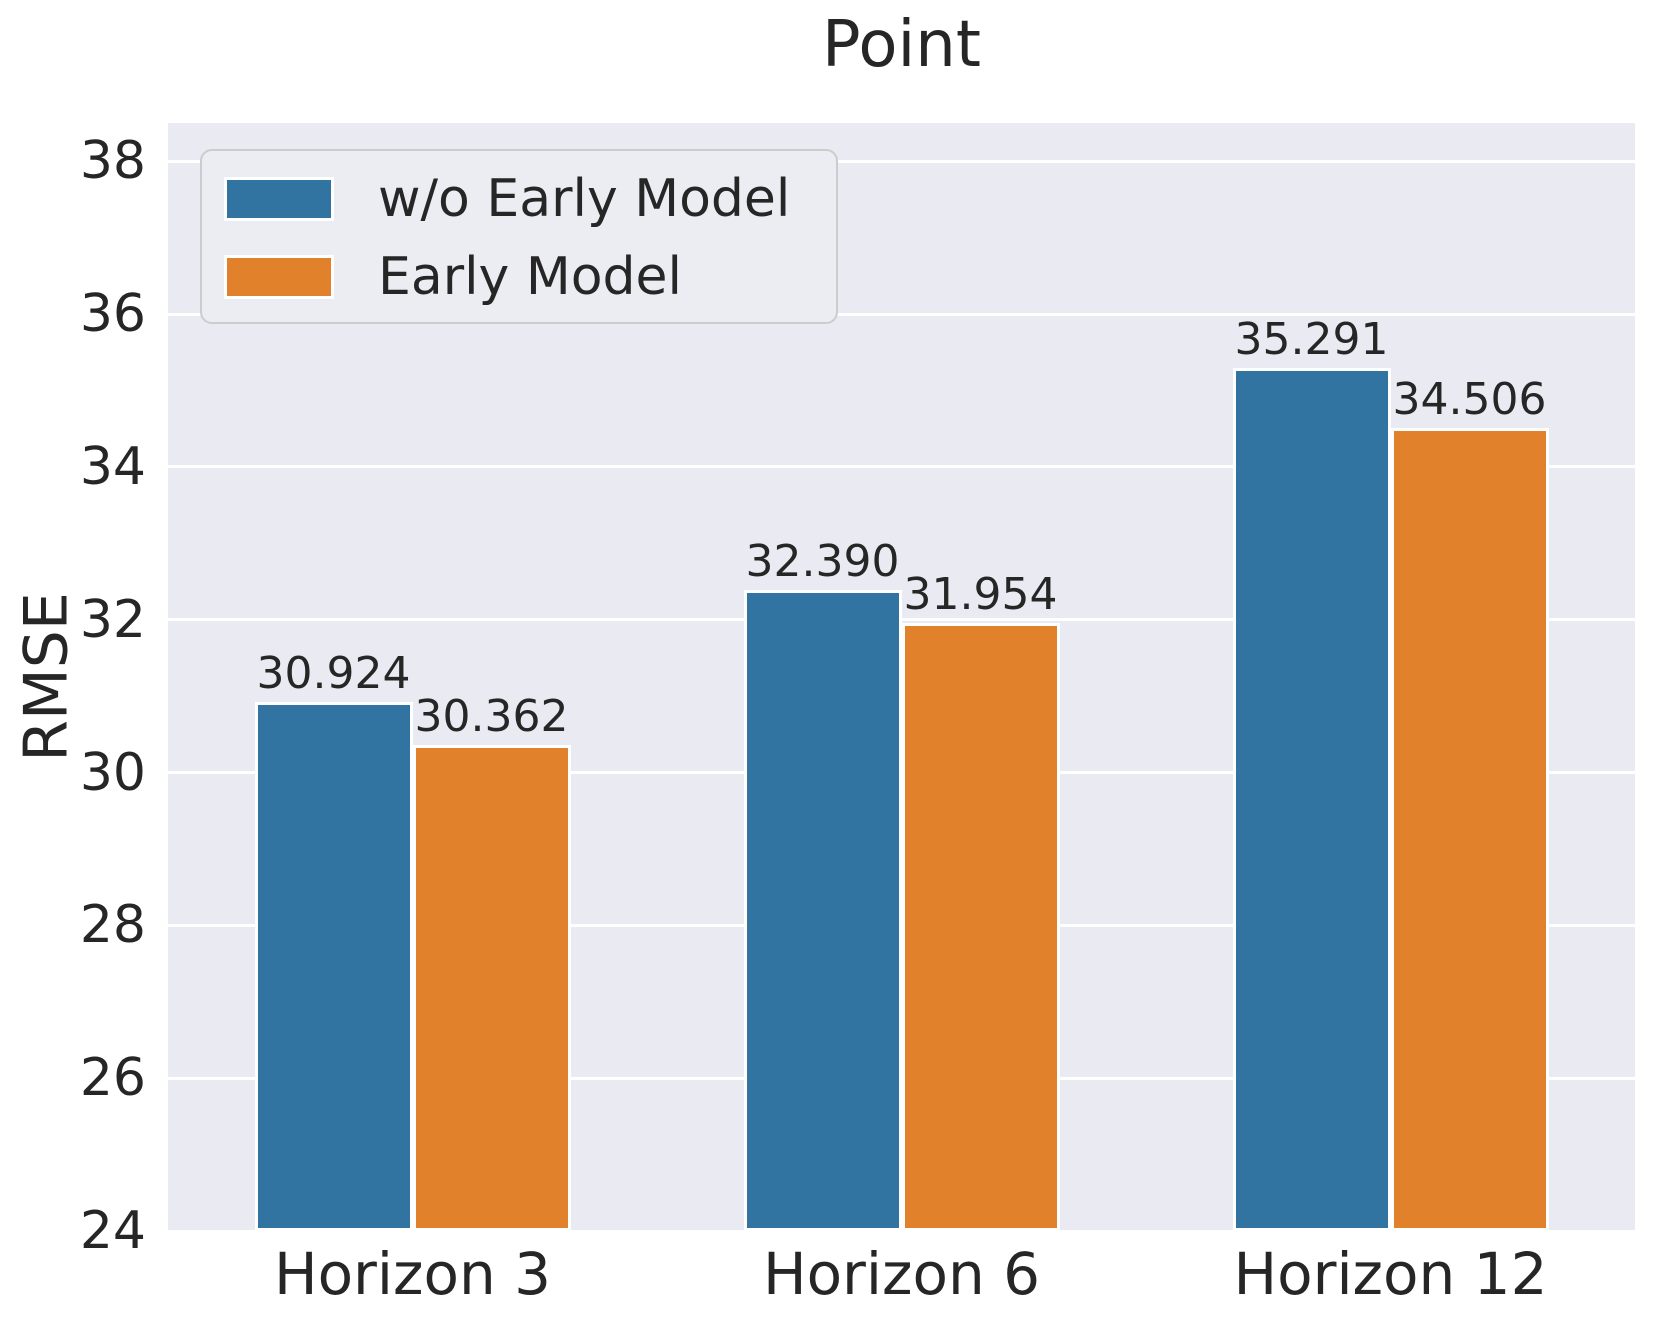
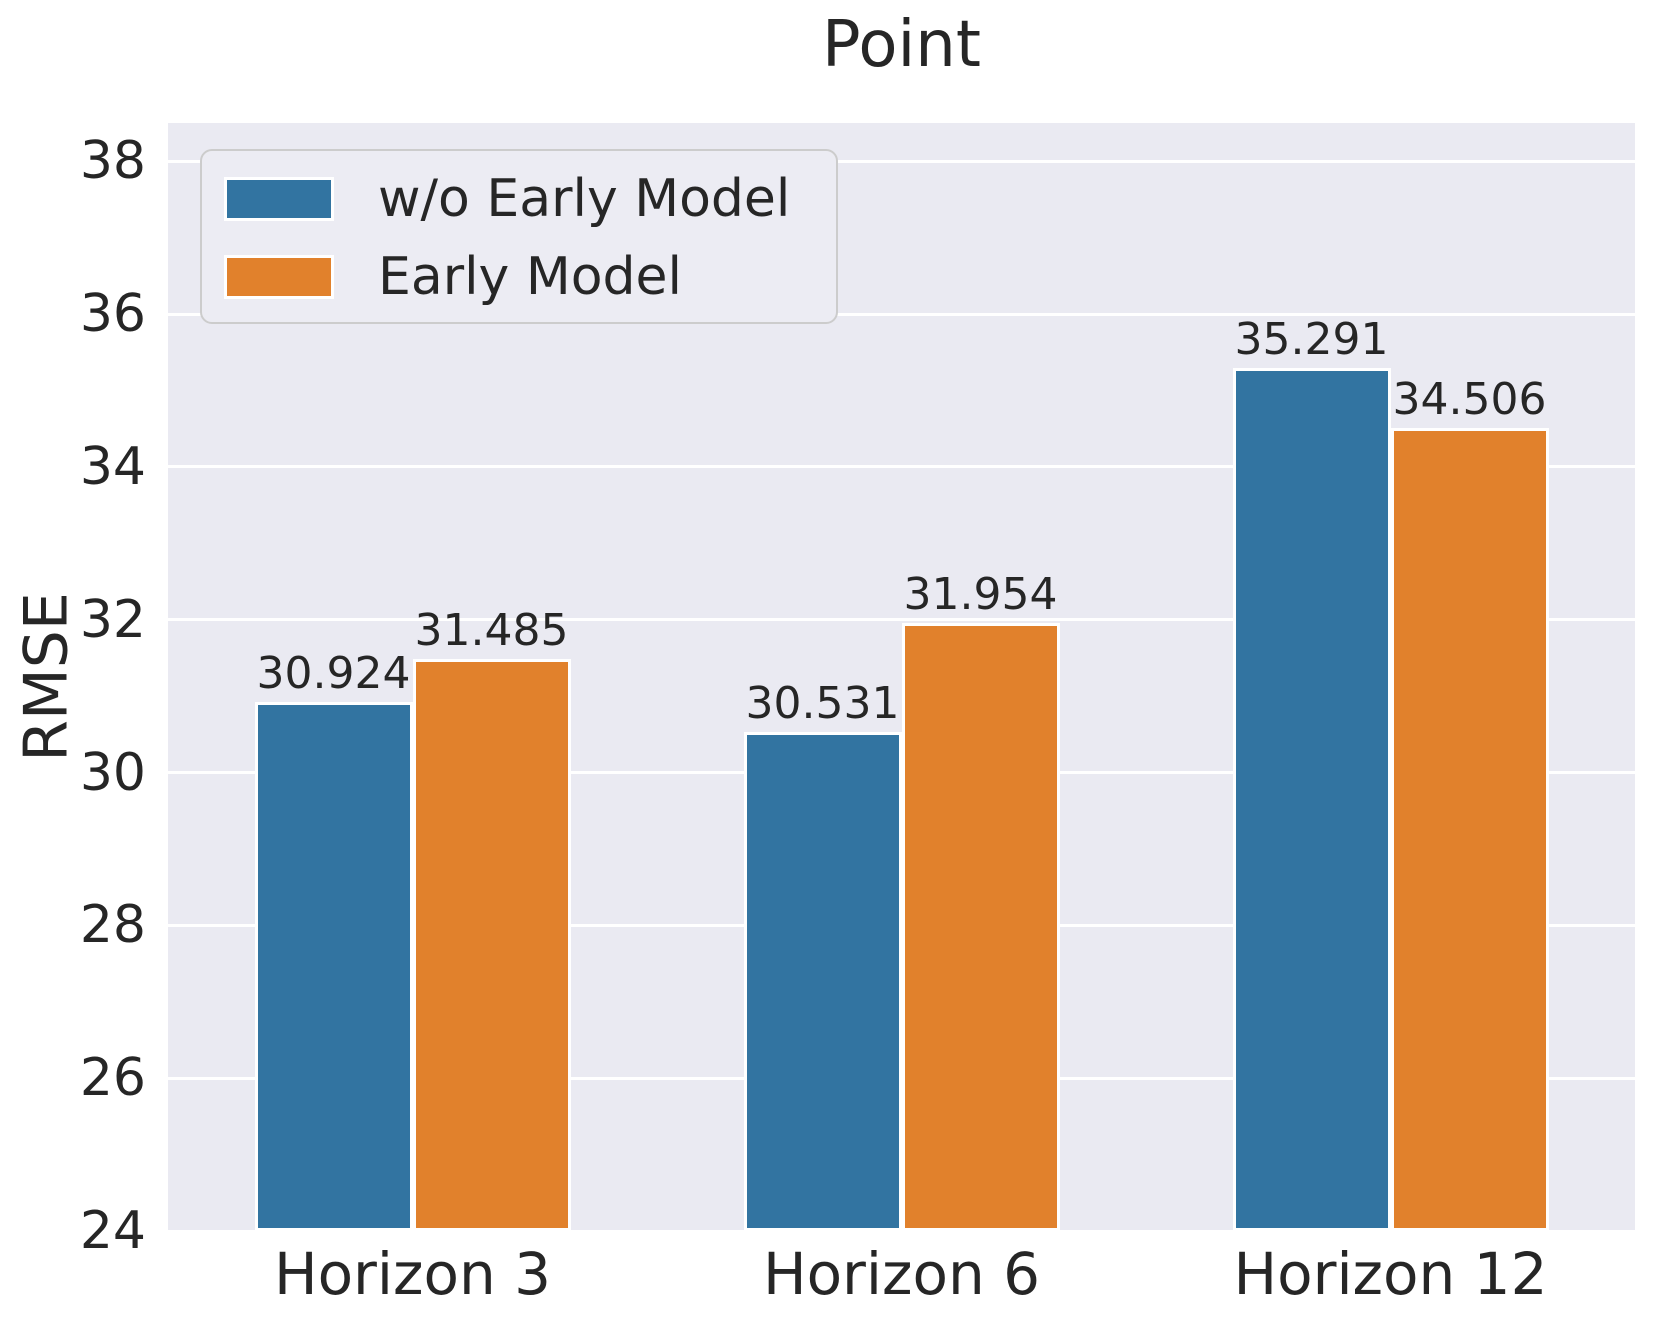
Early Model/Horizon 3: 30.362 -> 31.485
w/o Early Model/Horizon 6: 32.390 -> 30.531
